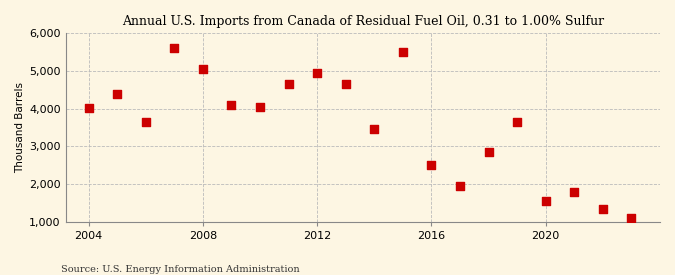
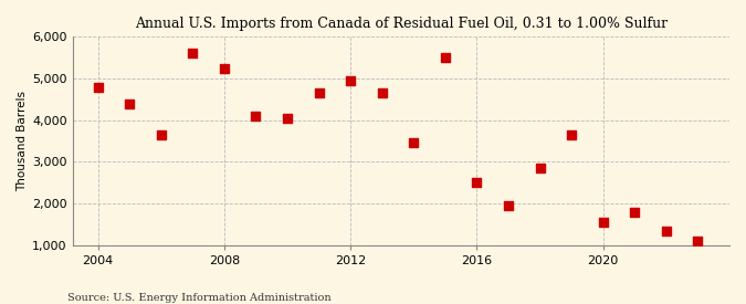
2004: 4,020 -> 4,800
2008: 5,050 -> 5,250
